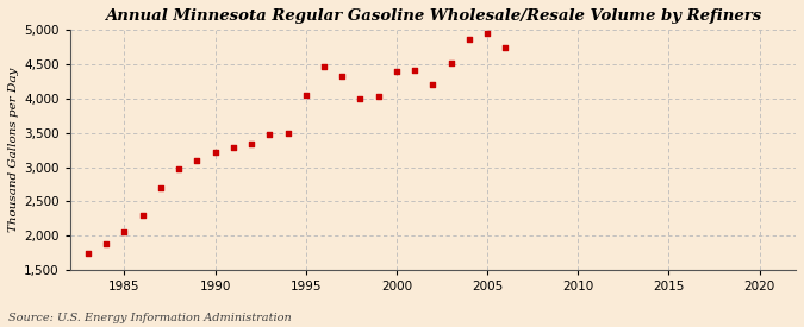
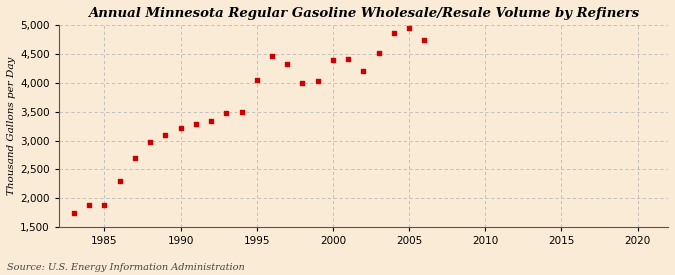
1985: 2,050 -> 1,880
